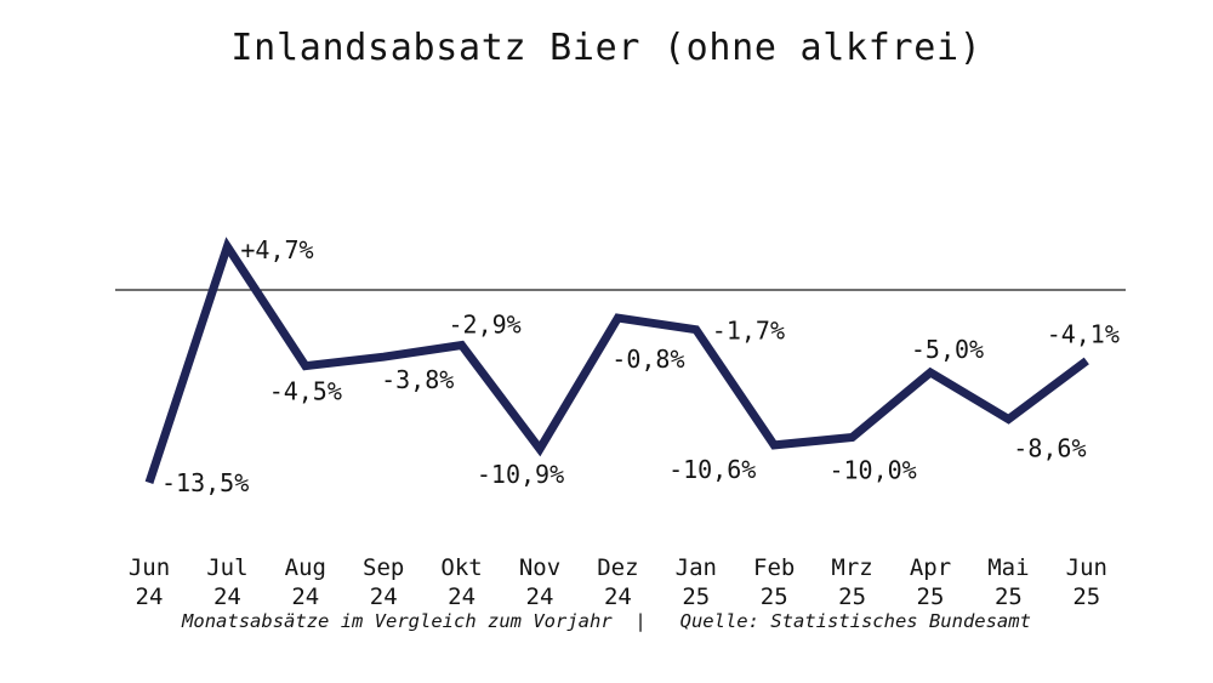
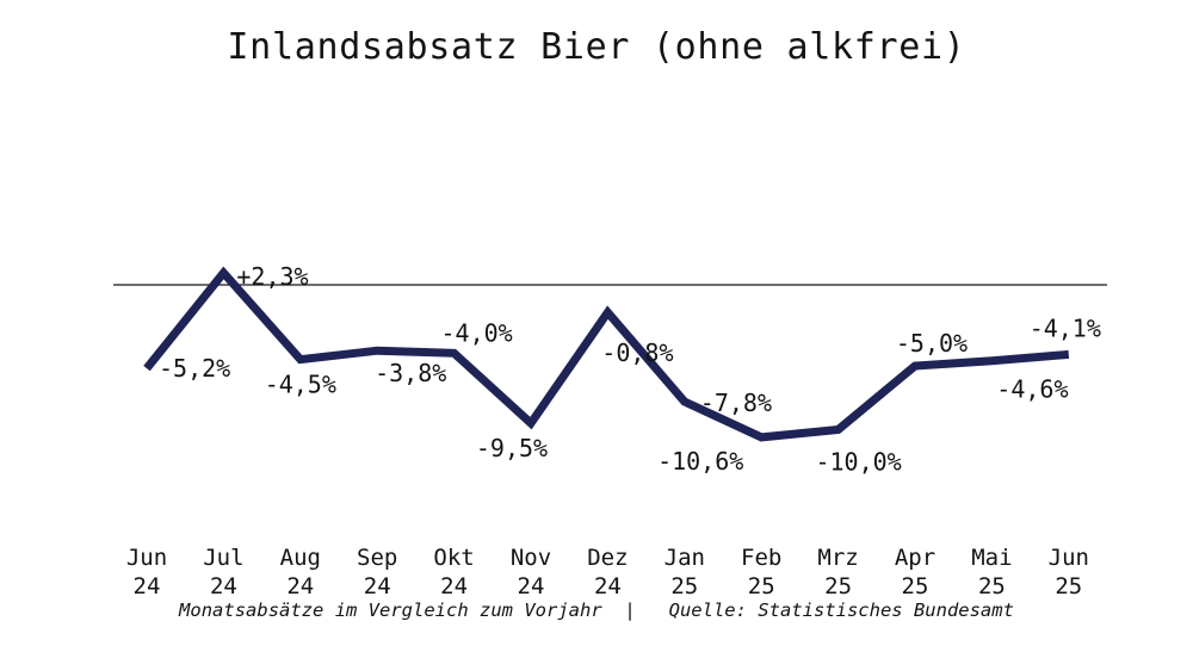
Jun 24: -13,5% -> -5,2%
Jul 24: +4,7% -> +2,3%
Okt 24: -2,9% -> -4,0%
Nov 24: -10,9% -> -9,5%
Jan 25: -1,7% -> -7,8%
Mai 25: -8,6% -> -4,6%
